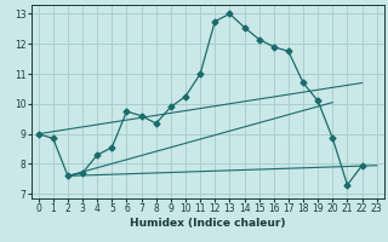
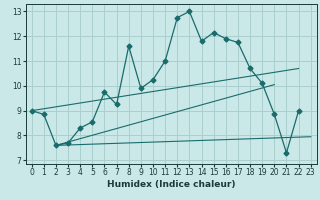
7: 9.60 -> 9.25
8: 9.35 -> 11.60
14: 12.55 -> 11.80
22: 7.95 -> 9.00
